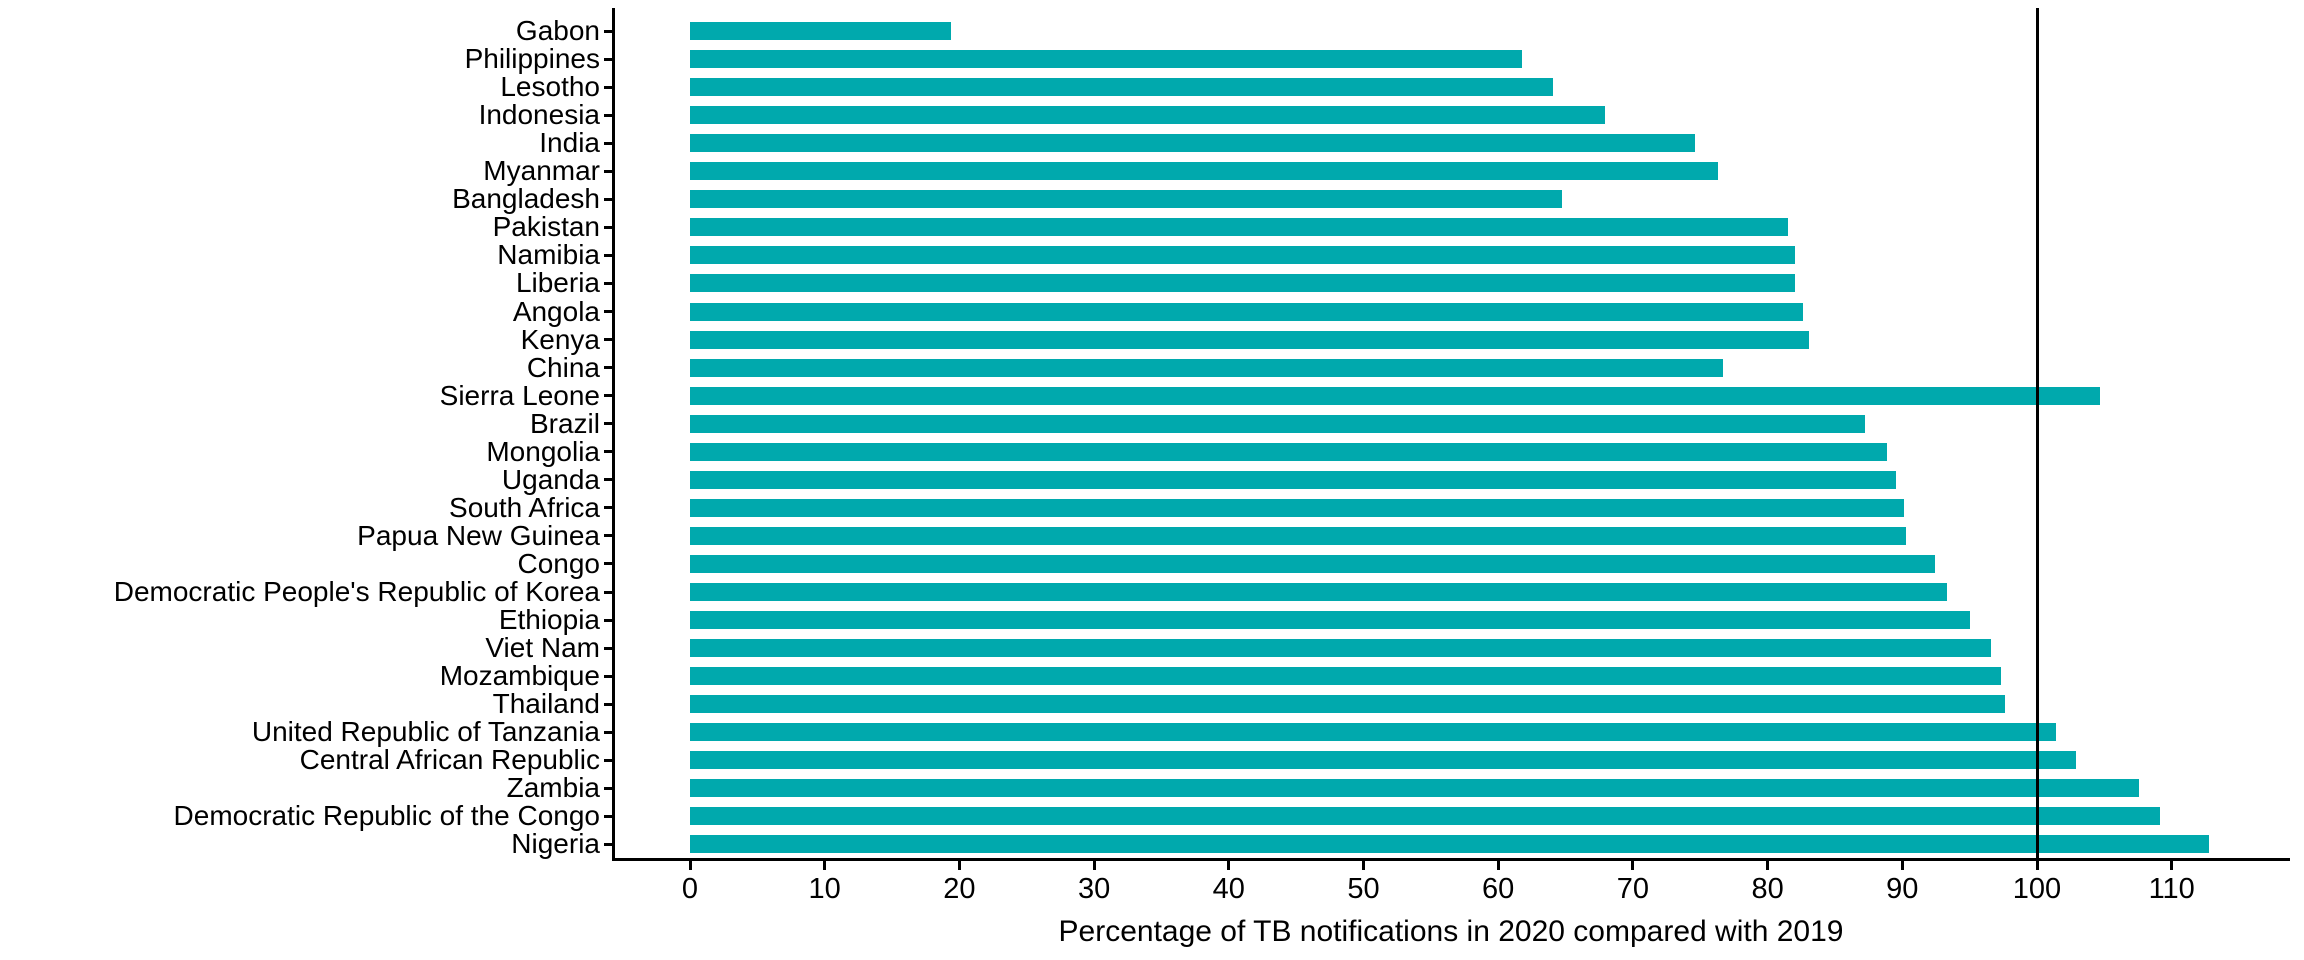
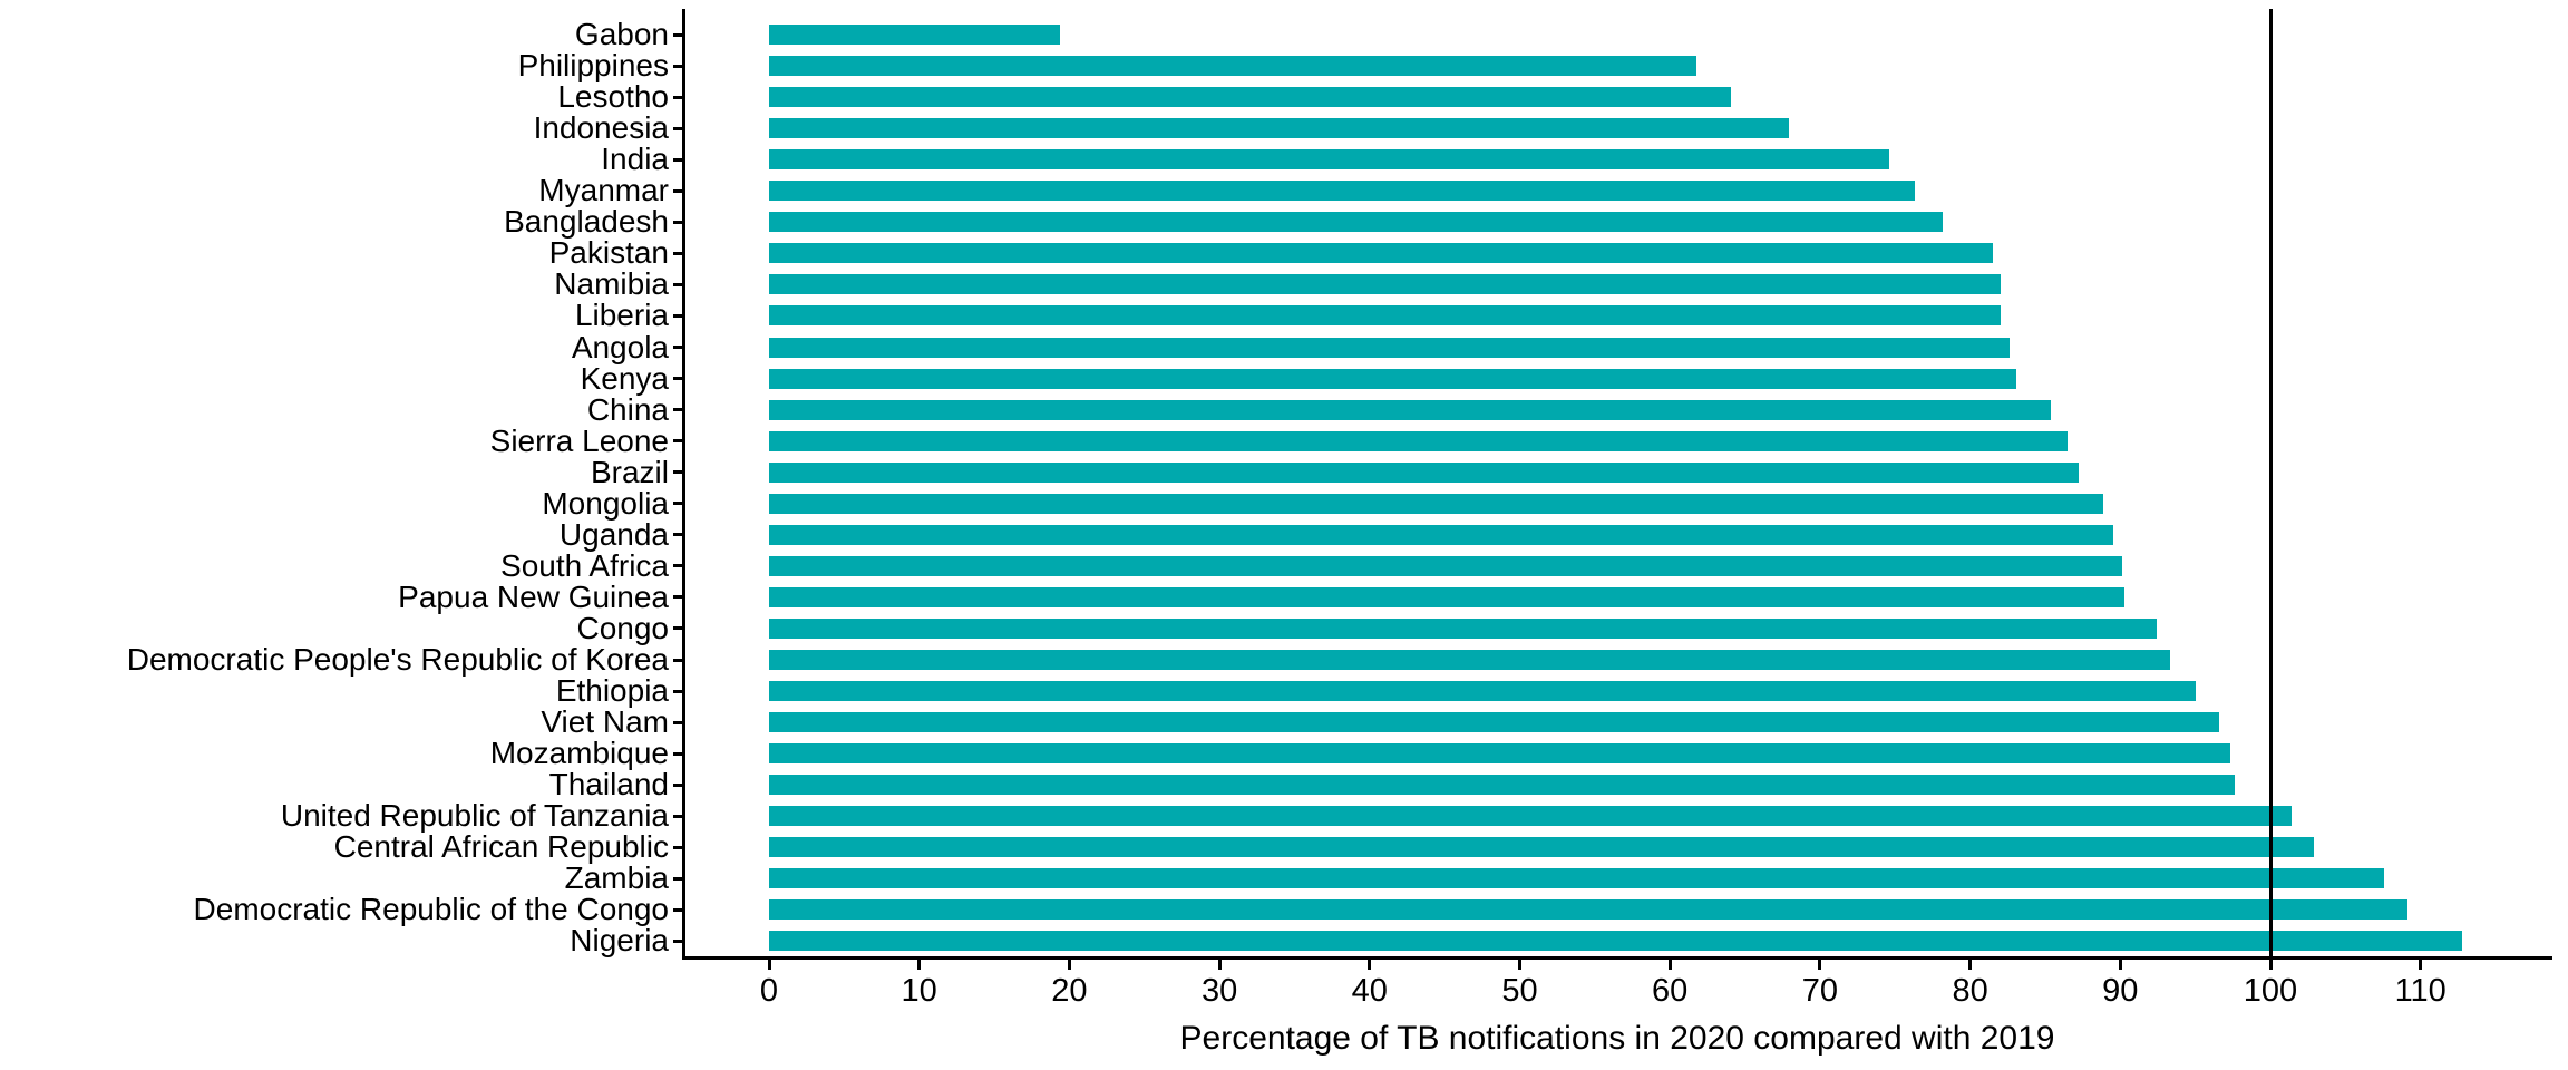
Bangladesh: 64.7 -> 78.2
China: 76.7 -> 85.4
Sierra Leone: 104.7 -> 86.5
